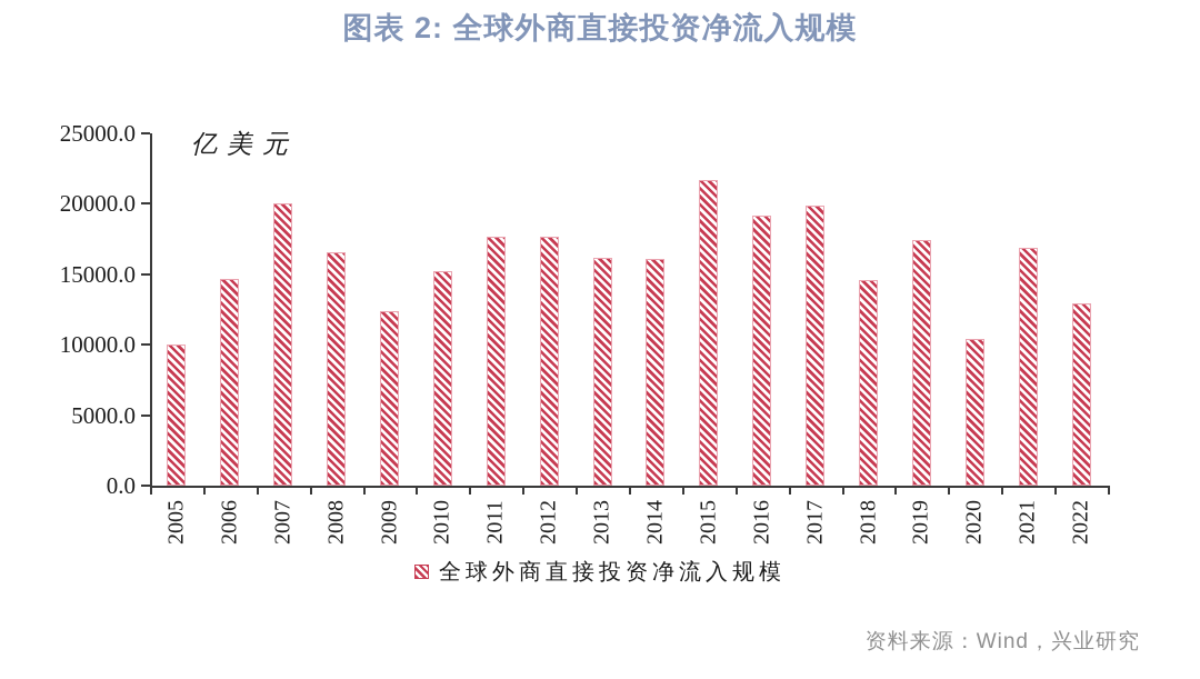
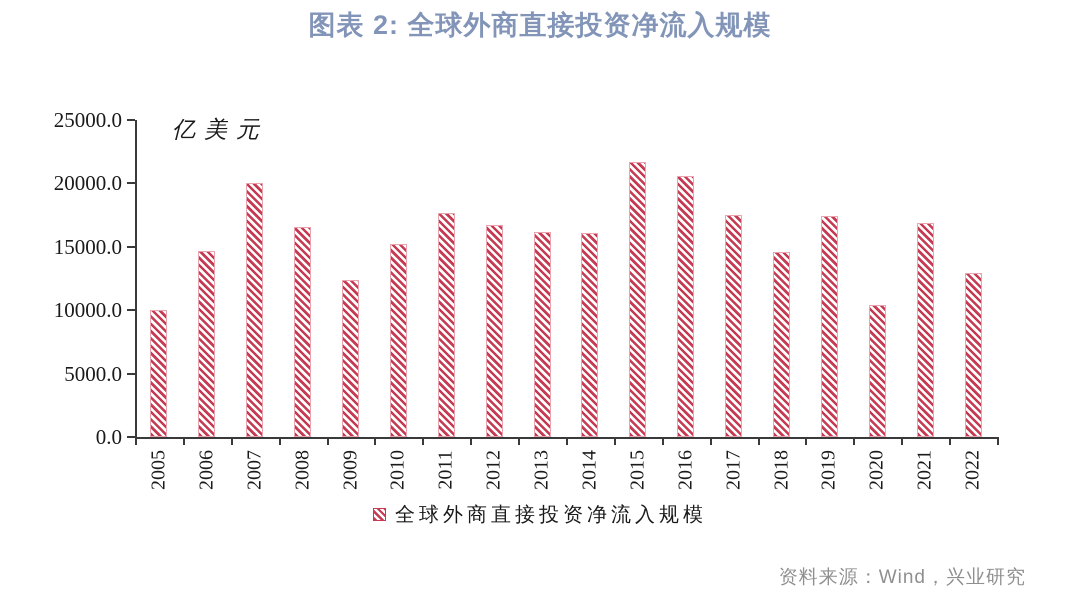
2012: 17700 -> 16700
2016: 19200 -> 20600
2017: 19900 -> 17500
